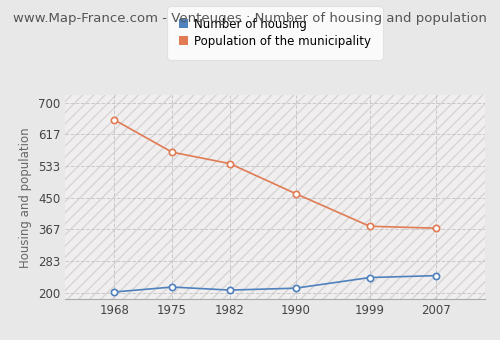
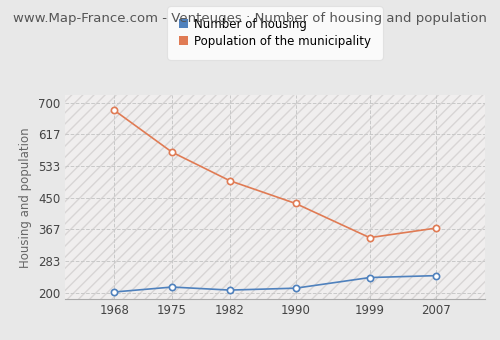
Population of the municipality/1968: 655 -> 680
Population of the municipality/1982: 540 -> 495
Population of the municipality/1990: 461 -> 435
Population of the municipality/1999: 375 -> 345
